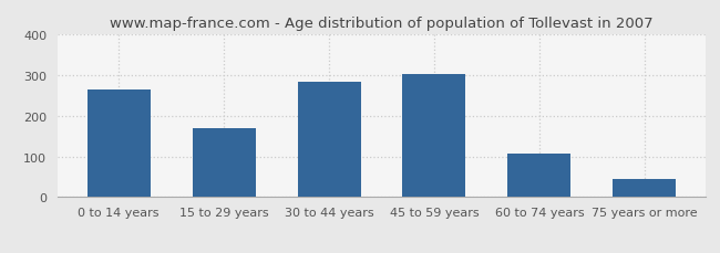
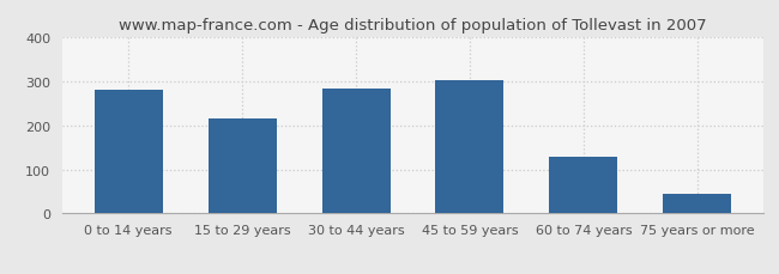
0 to 14 years: 265 -> 280
15 to 29 years: 170 -> 215
60 to 74 years: 107 -> 130
